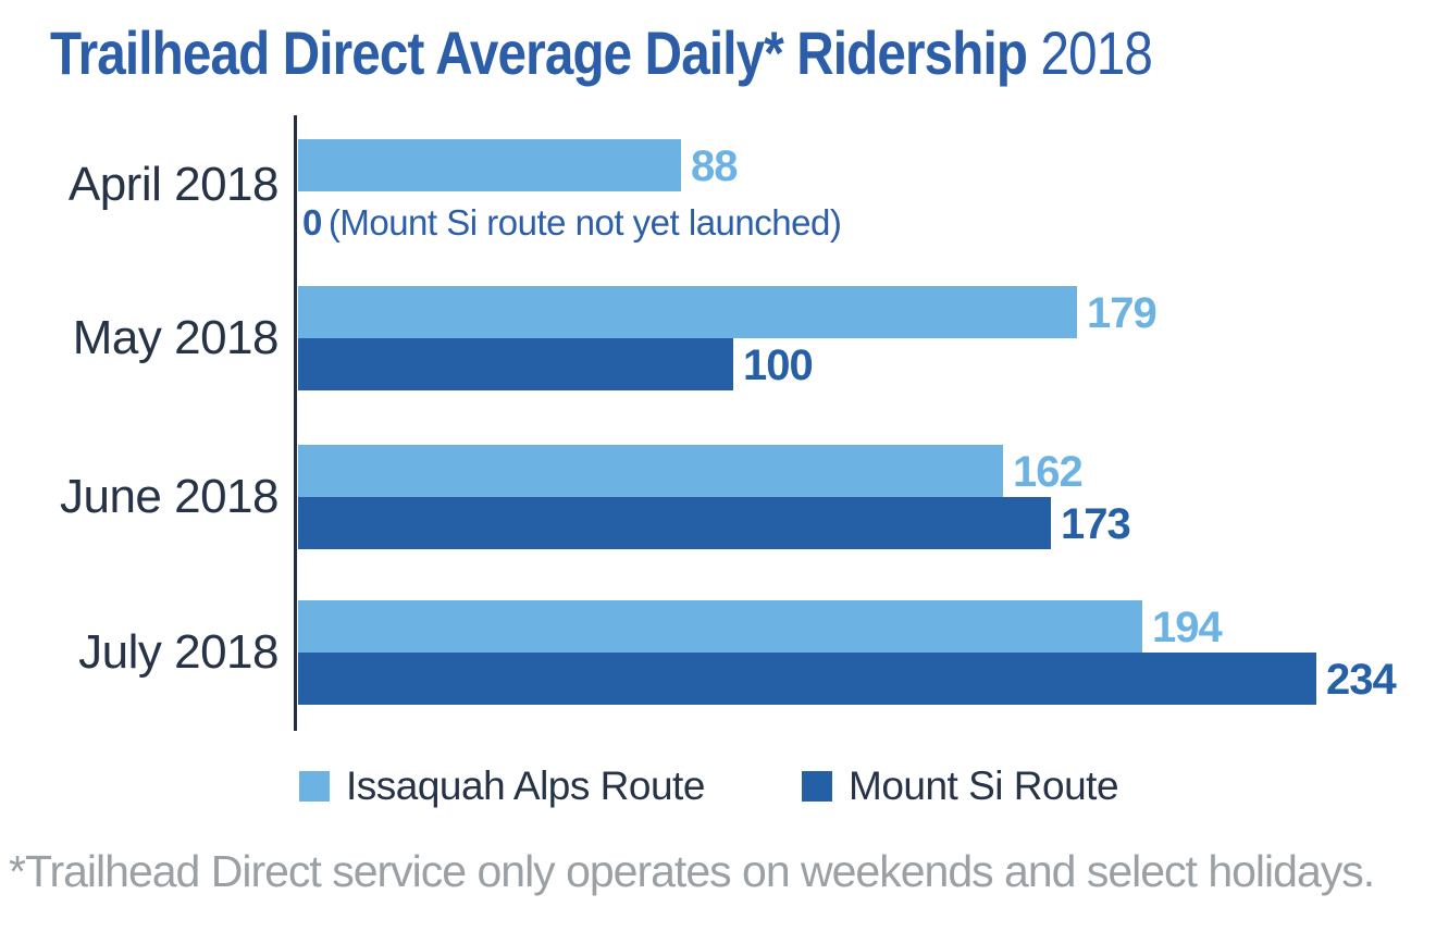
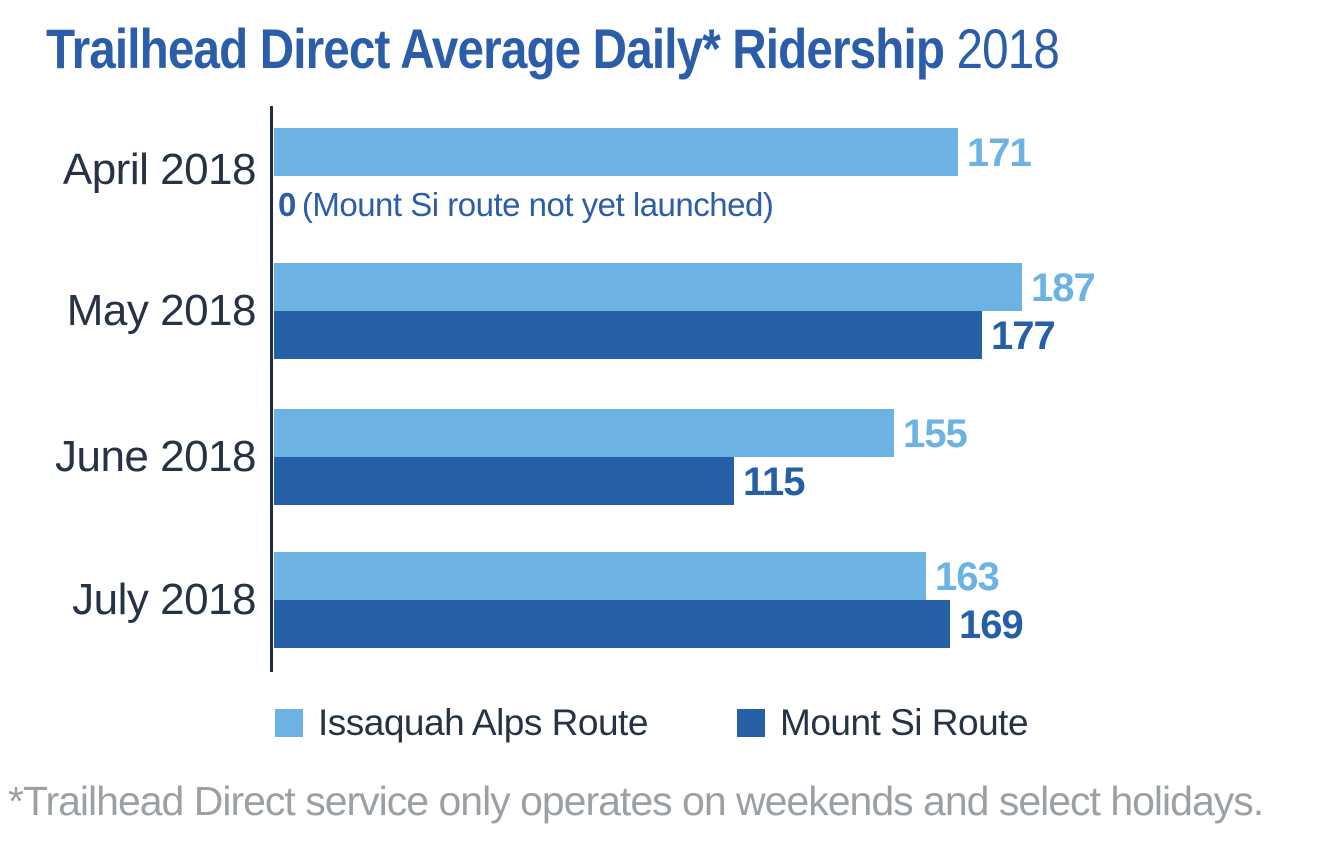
Issaquah Alps Route/April 2018: 88 -> 171
Issaquah Alps Route/May 2018: 179 -> 187
Mount Si Route/May 2018: 100 -> 177
Issaquah Alps Route/June 2018: 162 -> 155
Mount Si Route/June 2018: 173 -> 115
Issaquah Alps Route/July 2018: 194 -> 163
Mount Si Route/July 2018: 234 -> 169
